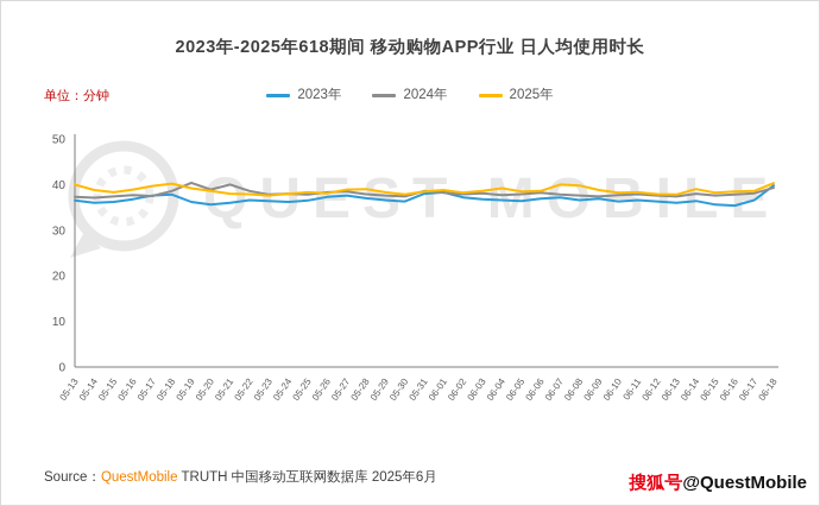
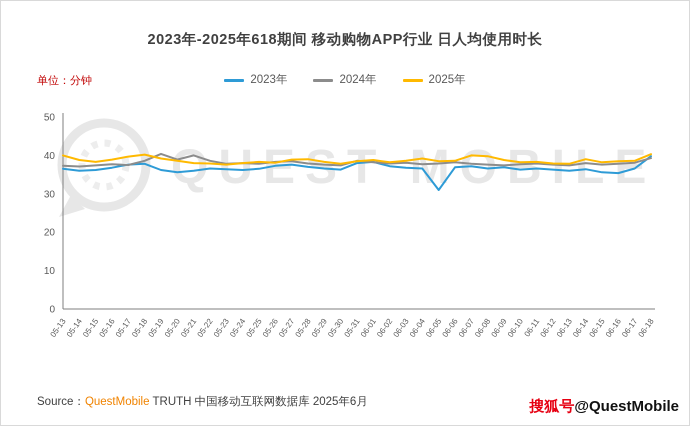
2023年/06-05: 36 -> 31
